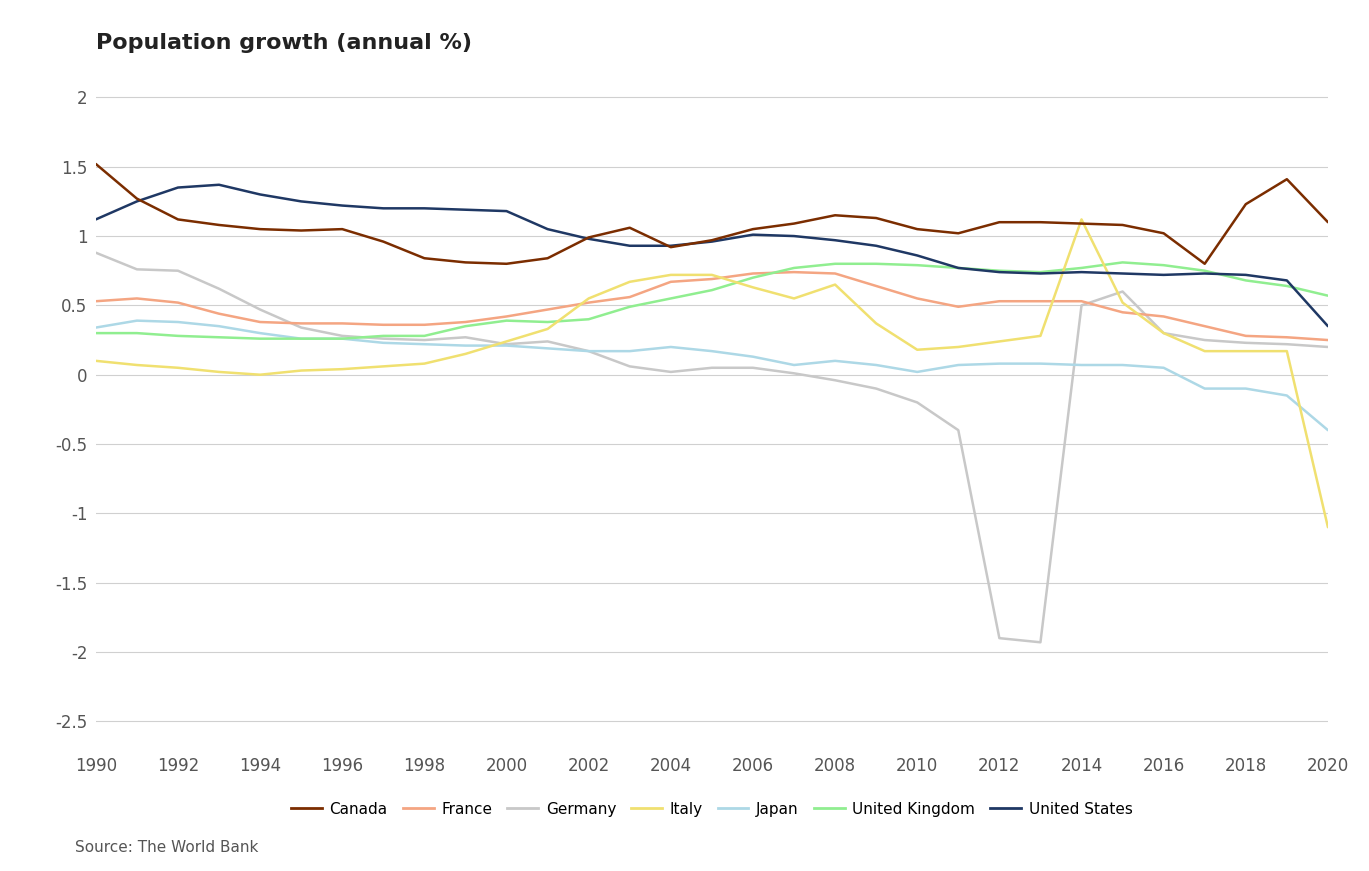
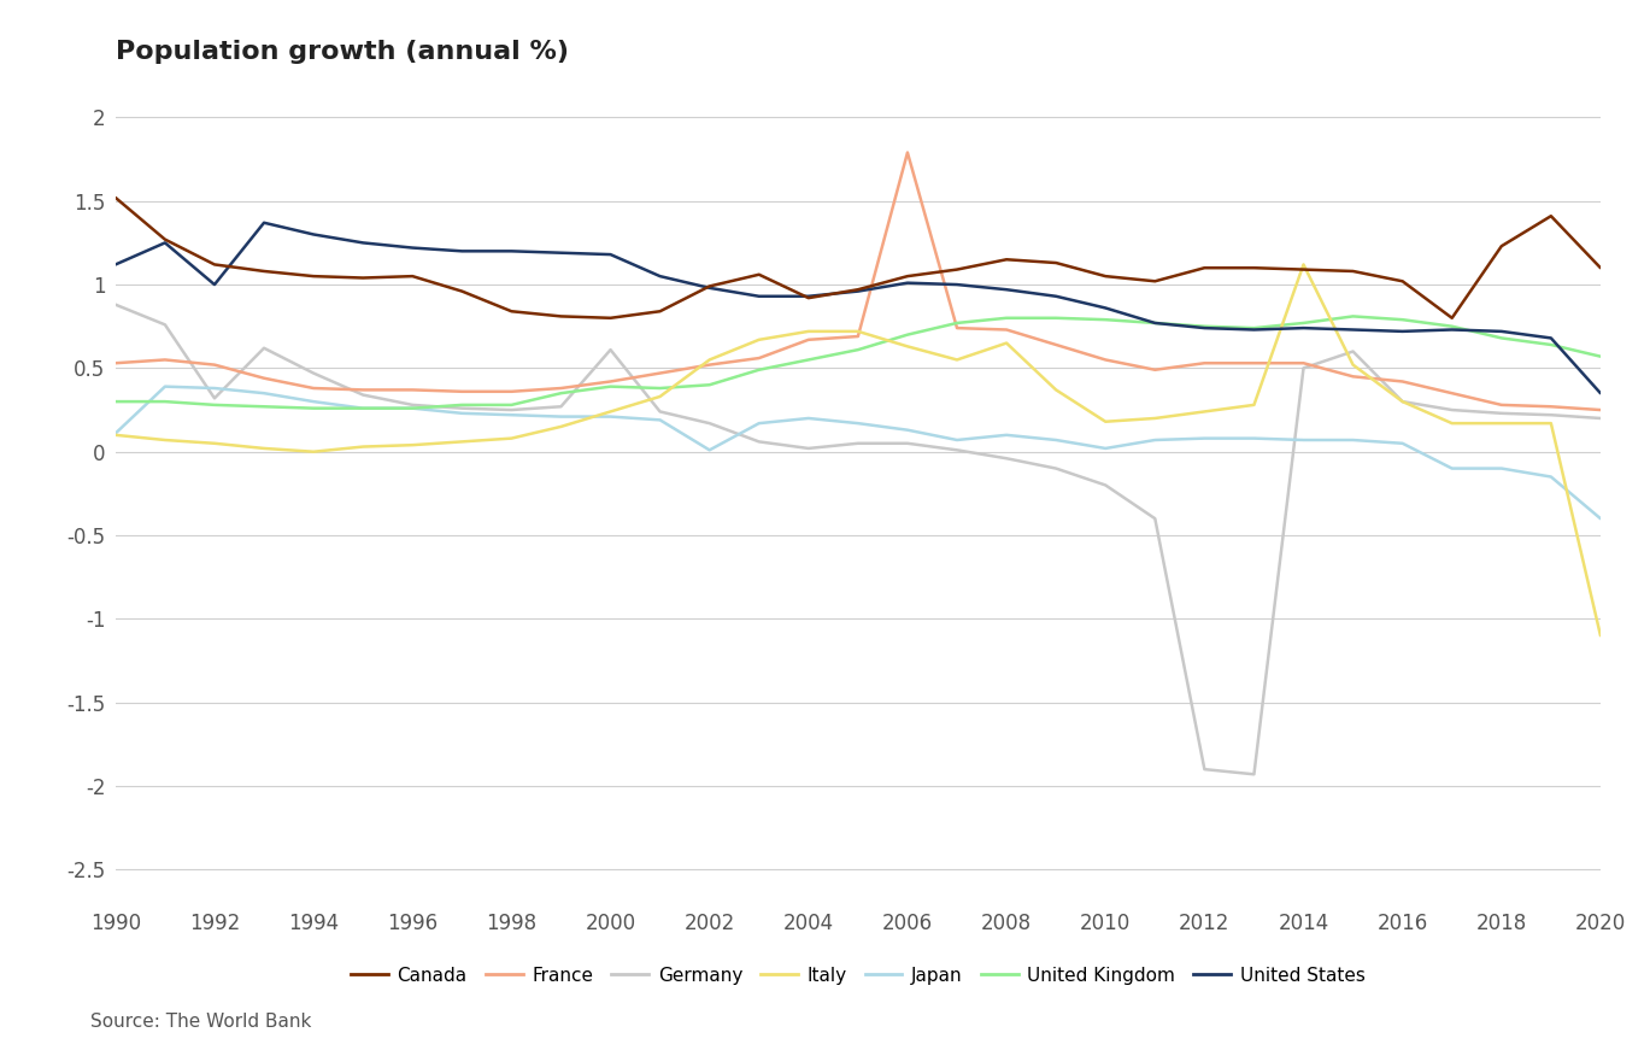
Japan/1990: 0.34 -> 0.11
Germany/1992: 0.75 -> 0.32
United States/1992: 1.35 -> 1.00
Germany/2000: 0.22 -> 0.61
Japan/2002: 0.17 -> 0.01
France/2006: 0.73 -> 1.79
